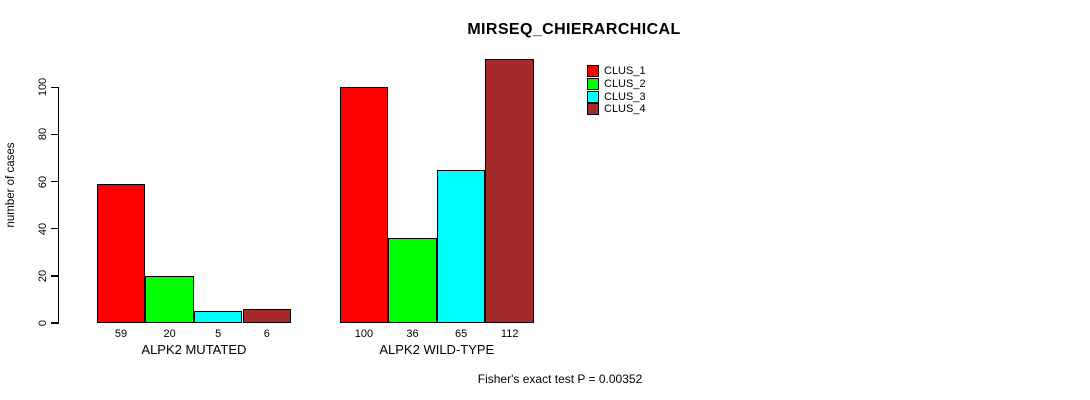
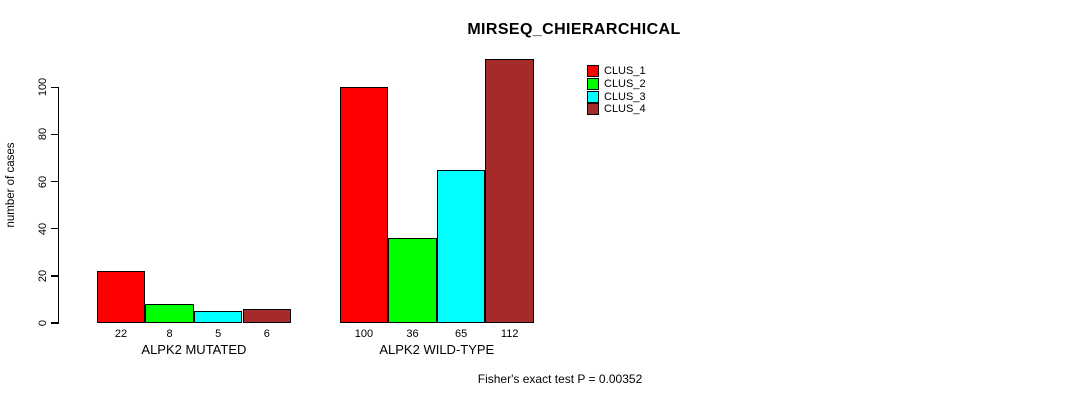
CLUS_1/ALPK2 MUTATED: 59 -> 22
CLUS_2/ALPK2 MUTATED: 20 -> 8
